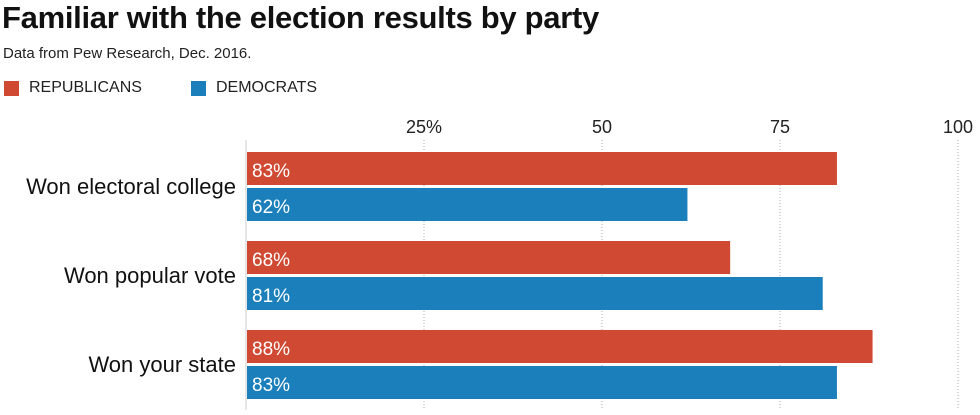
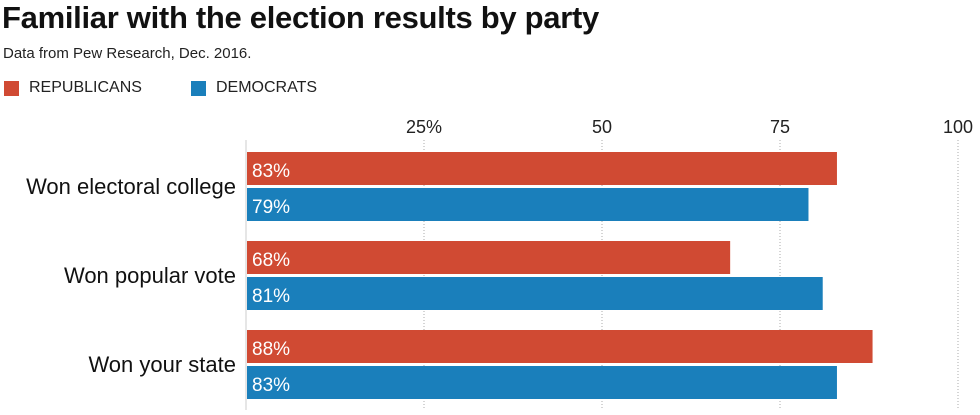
DEMOCRATS/Won electoral college: 62% -> 79%
